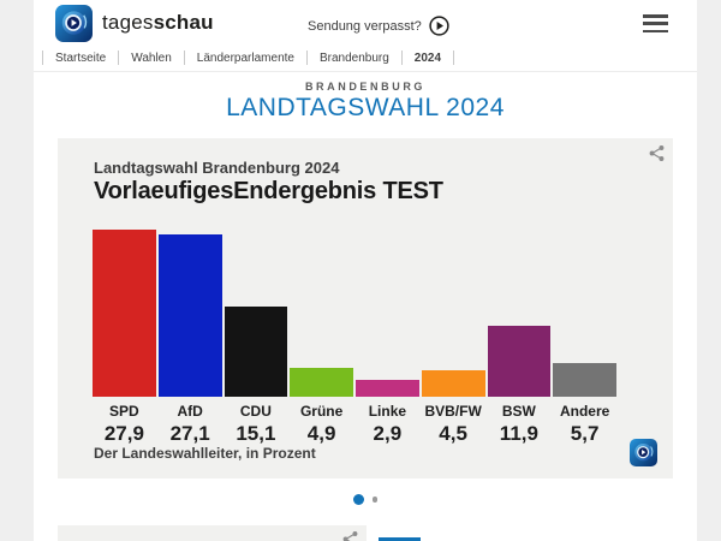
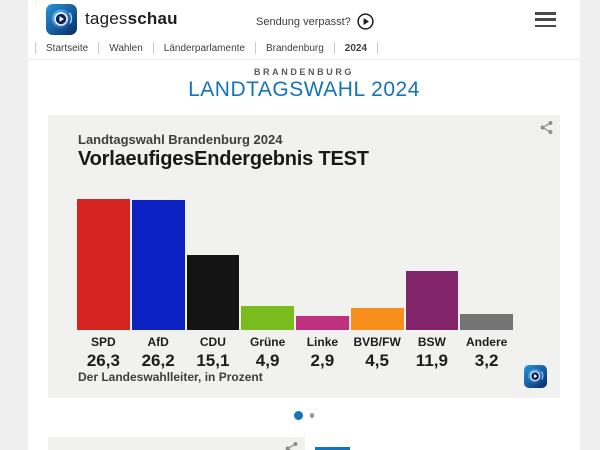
SPD: 27,9 -> 26,3
AfD: 27,1 -> 26,2
Andere: 5,7 -> 3,2
